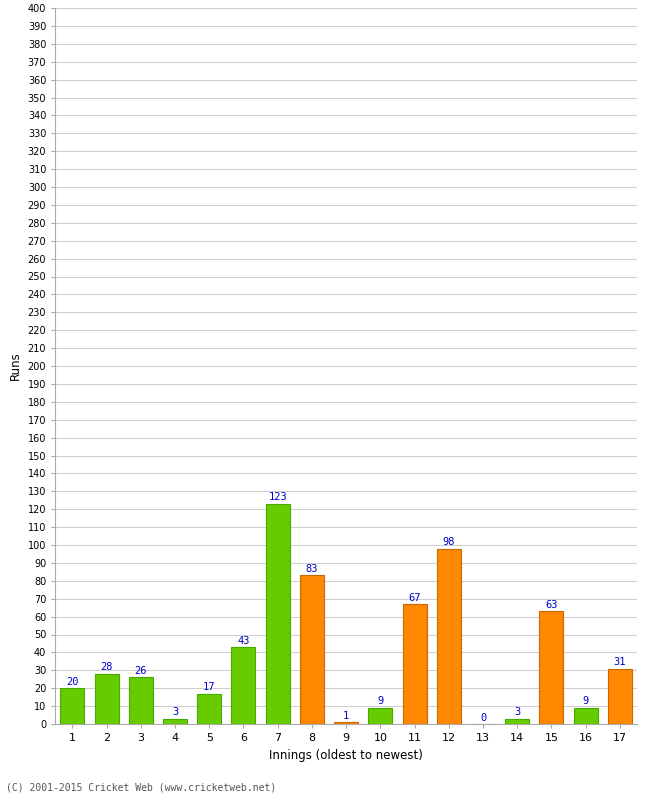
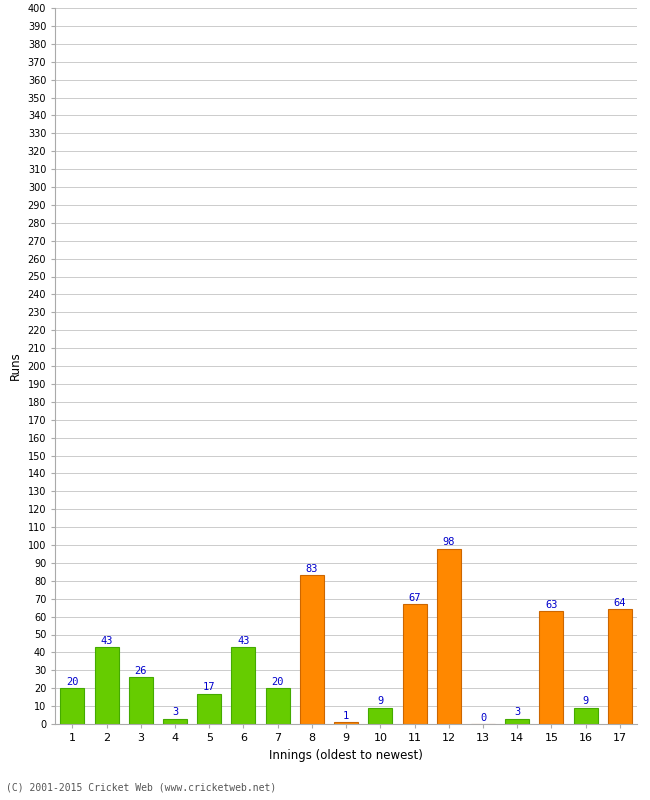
2: 28 -> 43
7: 123 -> 20
17: 31 -> 64
